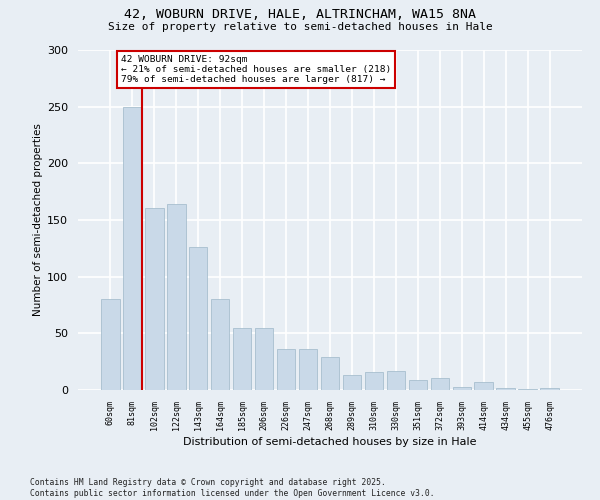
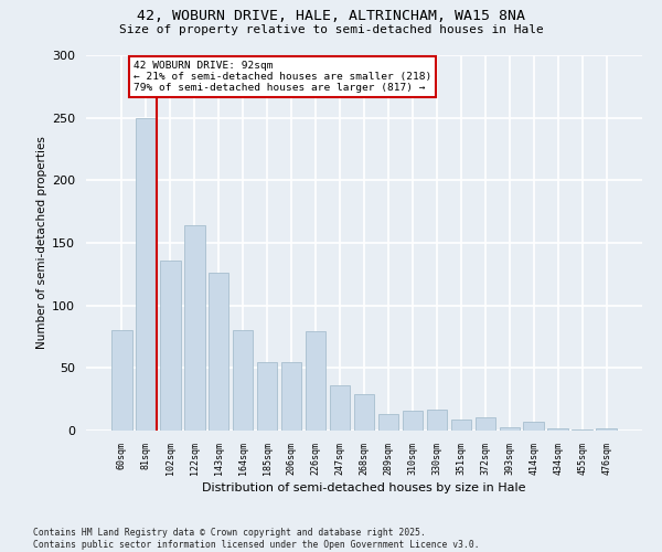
102sqm: 161 -> 136
226sqm: 36 -> 79
